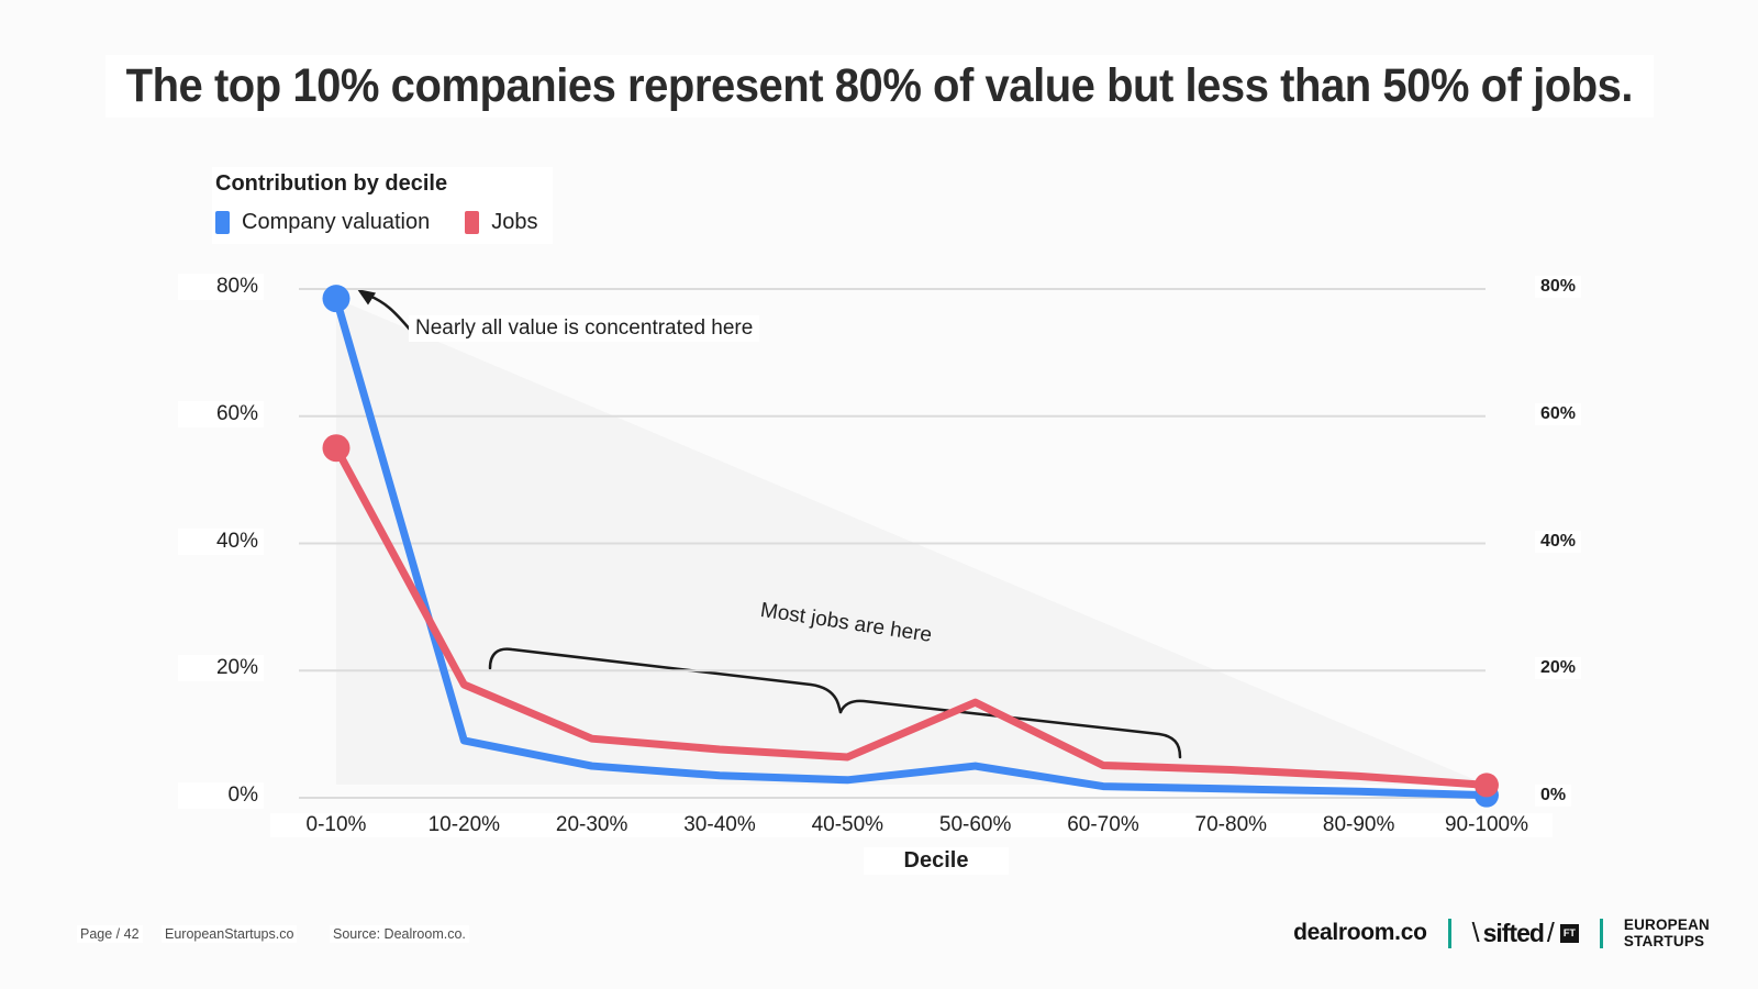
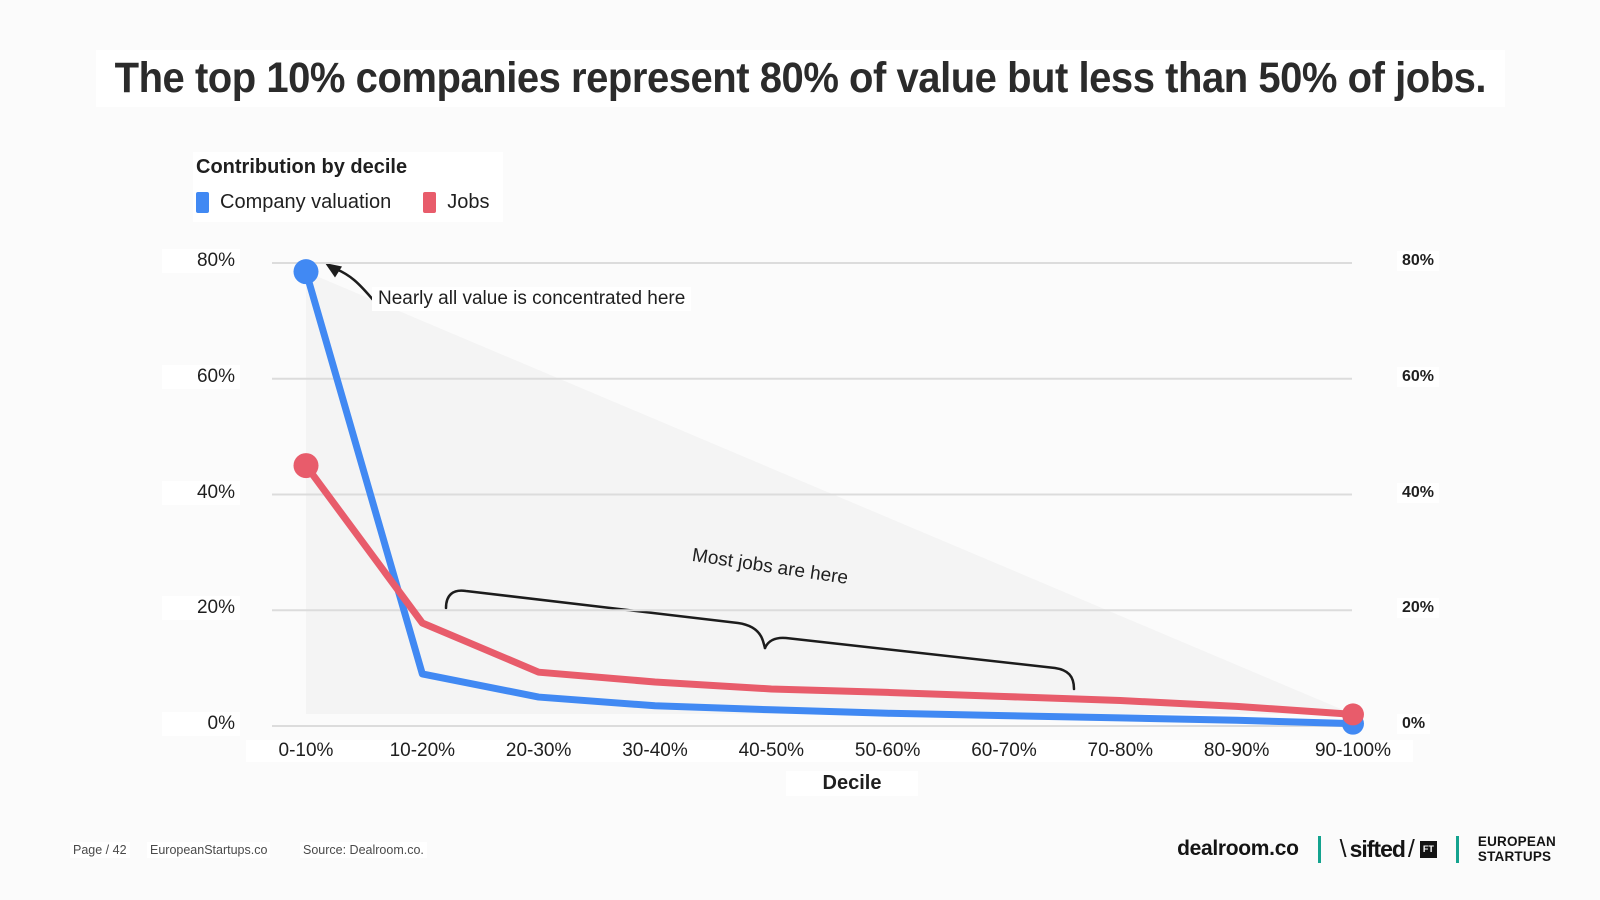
Jobs/0-10%: 55% -> 45%
Company valuation/50-60%: 5% -> 2%
Jobs/50-60%: 15% -> 6%
